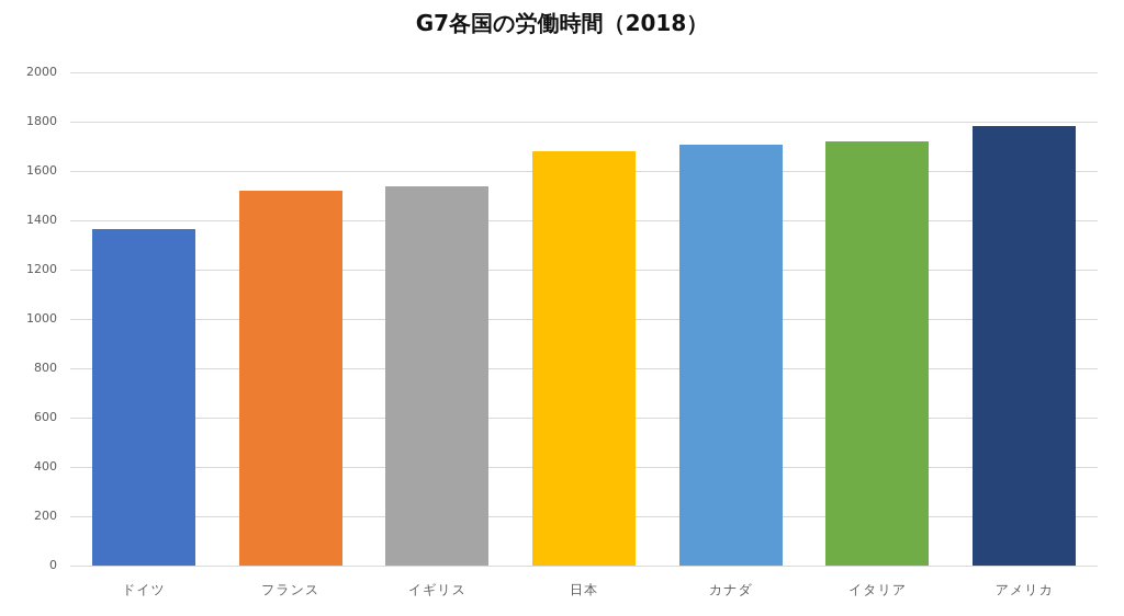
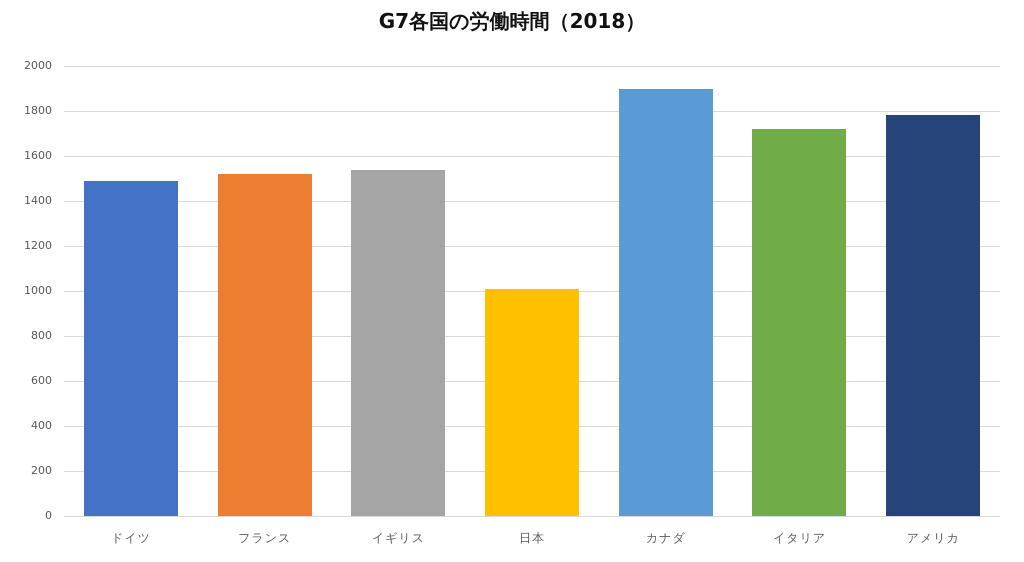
ドイツ: 1360 -> 1490
日本: 1680 -> 1010
カナダ: 1710 -> 1900
